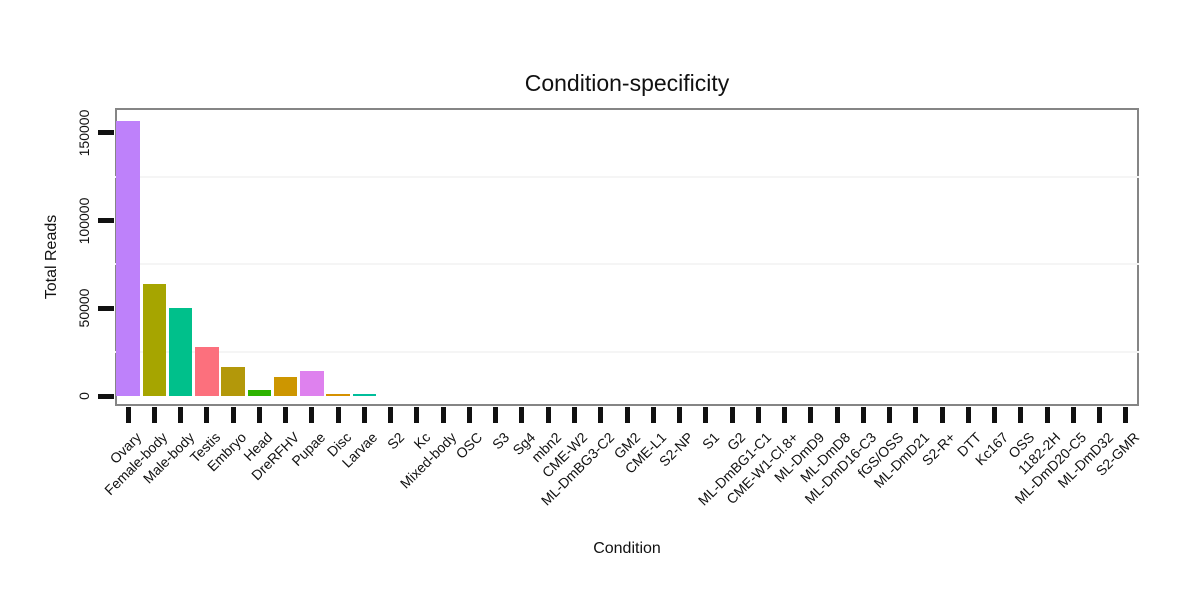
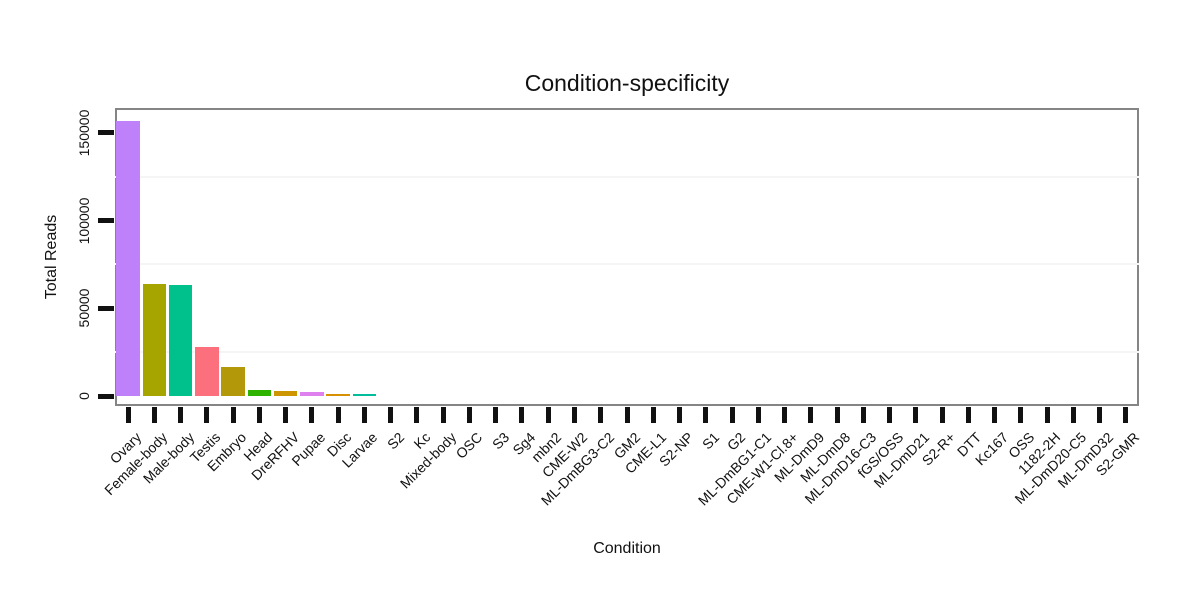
Male-body: 50000 -> 64000
DreRFHV: 11000 -> 3000
Pupae: 14000 -> 2000
